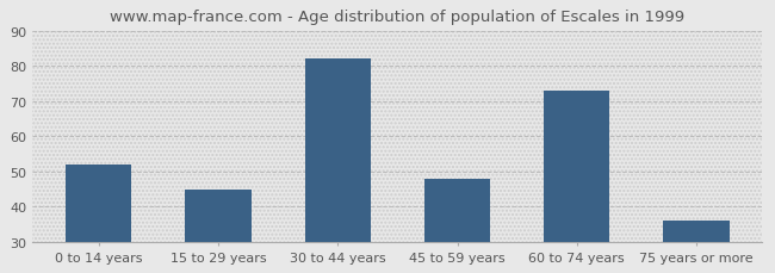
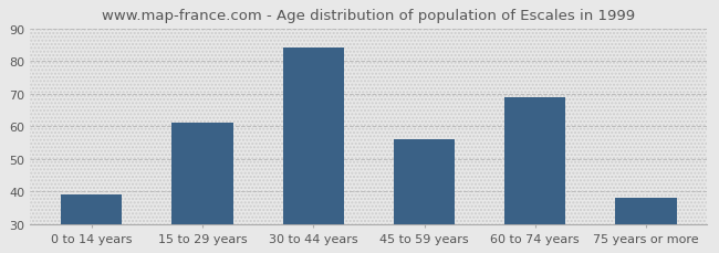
0 to 14 years: 52 -> 39
15 to 29 years: 45 -> 61
30 to 44 years: 82 -> 84
45 to 59 years: 48 -> 56
60 to 74 years: 73 -> 69
75 years or more: 36 -> 38
